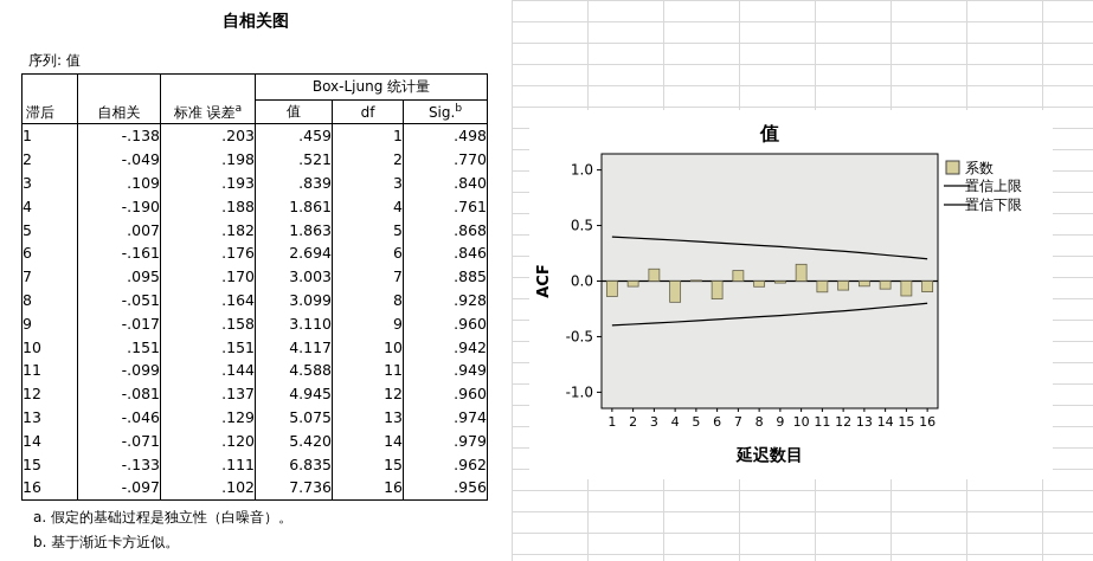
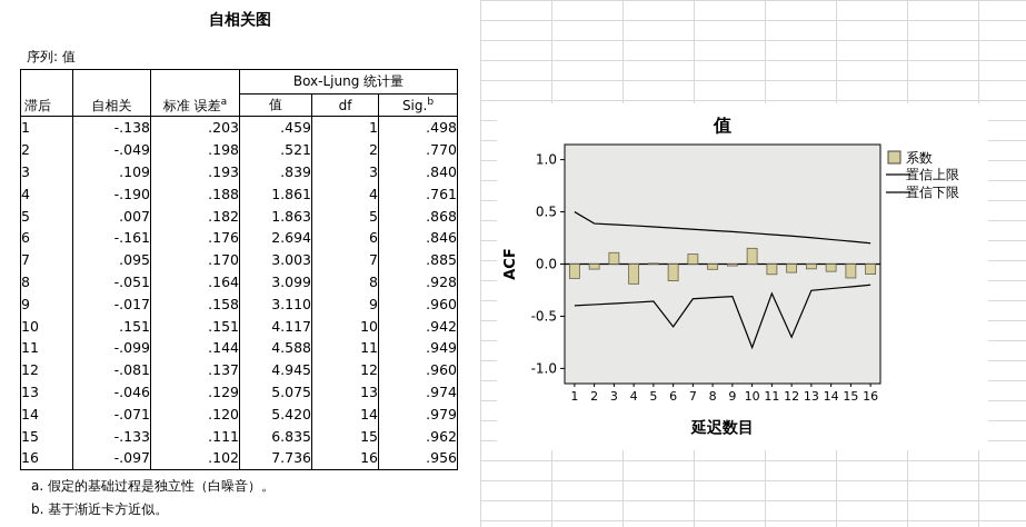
置信上限/1: 0.4 -> 0.5
置信下限/6: -0.3 -> -0.6
置信下限/10: -0.3 -> -0.8
置信下限/12: -0.3 -> -0.7
